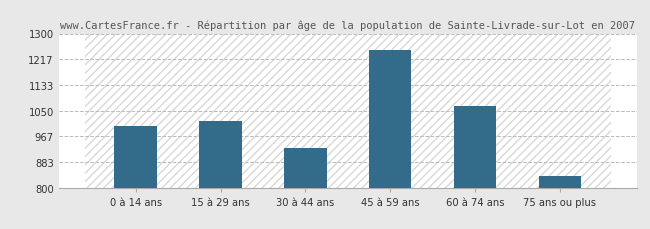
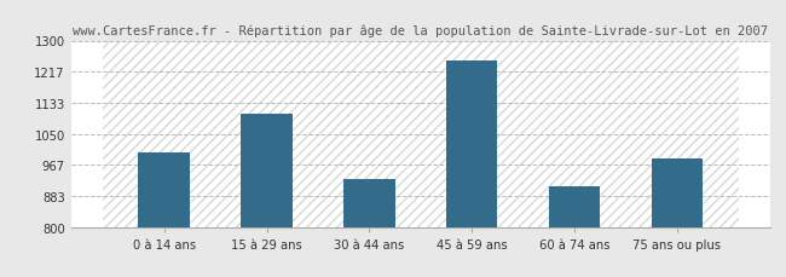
15 à 29 ans: 1015 -> 1105
60 à 74 ans: 1065 -> 910
75 ans ou plus: 838 -> 985
